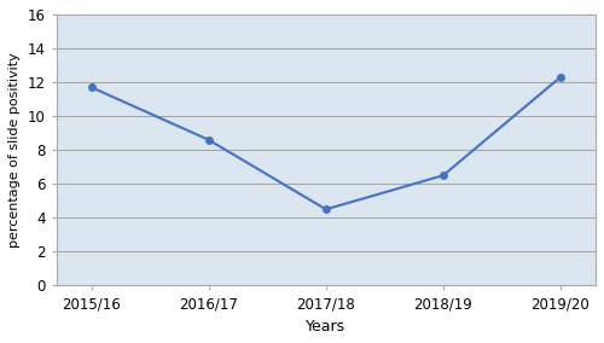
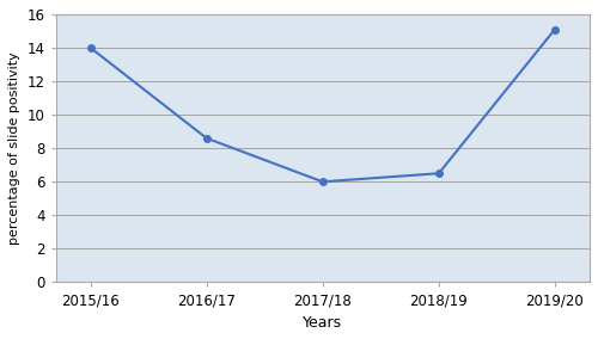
2015/16: 11.7 -> 14.0
2017/18: 4.5 -> 6.0
2019/20: 12.3 -> 15.1
